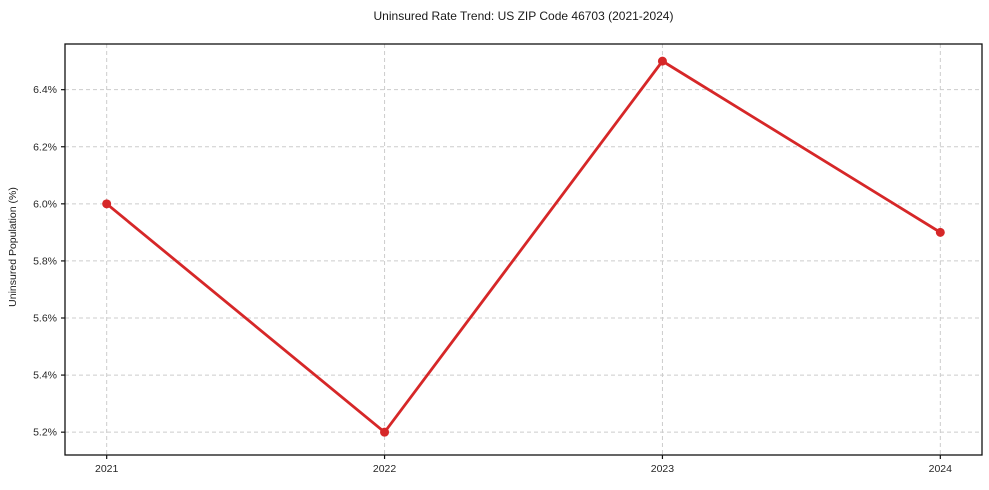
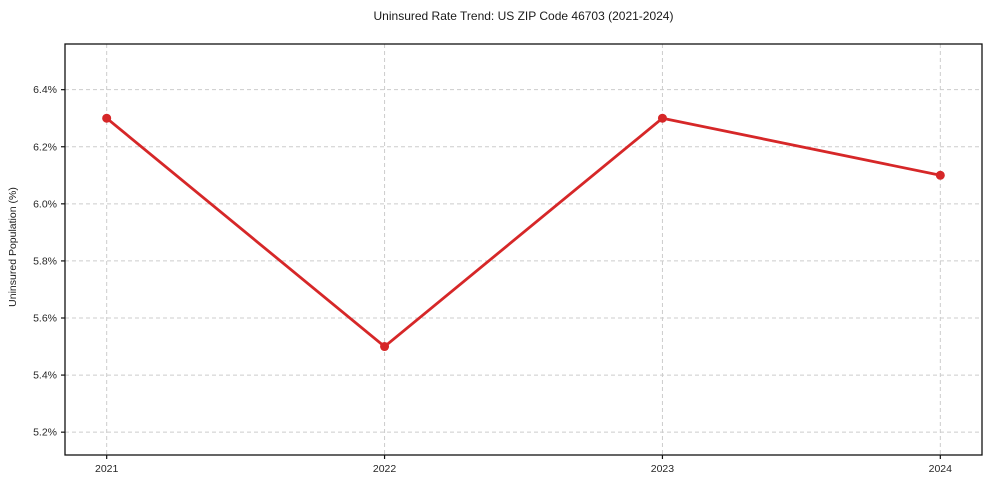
2021: 6.0% -> 6.3%
2022: 5.2% -> 5.5%
2023: 6.5% -> 6.3%
2024: 5.9% -> 6.1%
